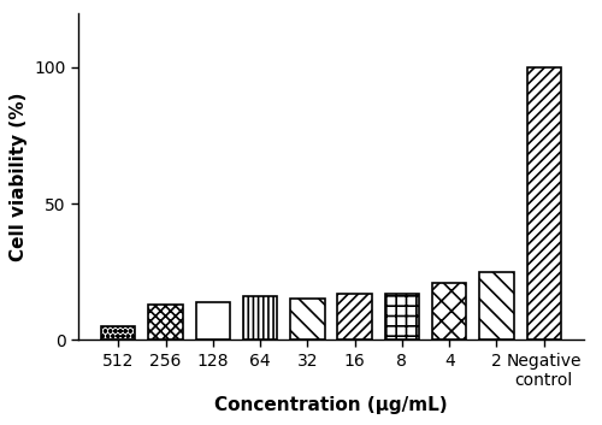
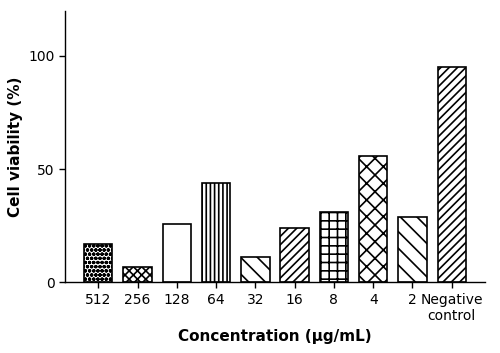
512: 5 -> 17
256: 13 -> 7
128: 14 -> 26
64: 16 -> 44
32: 15 -> 11
16: 17 -> 24
8: 17 -> 31
4: 21 -> 56
2: 25 -> 29
Negative control: 100 -> 95
